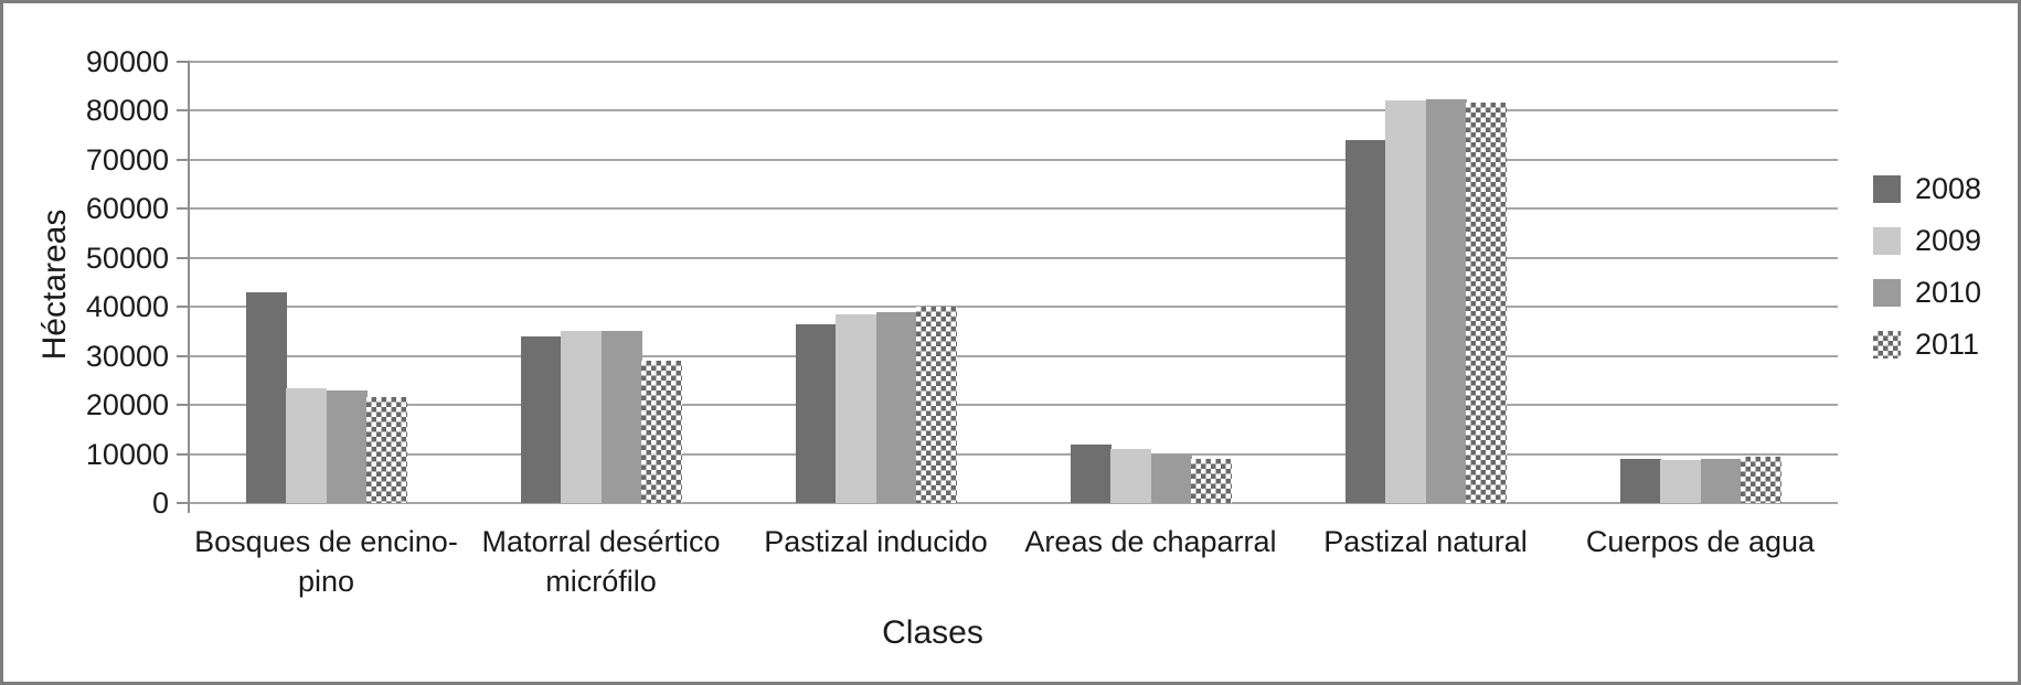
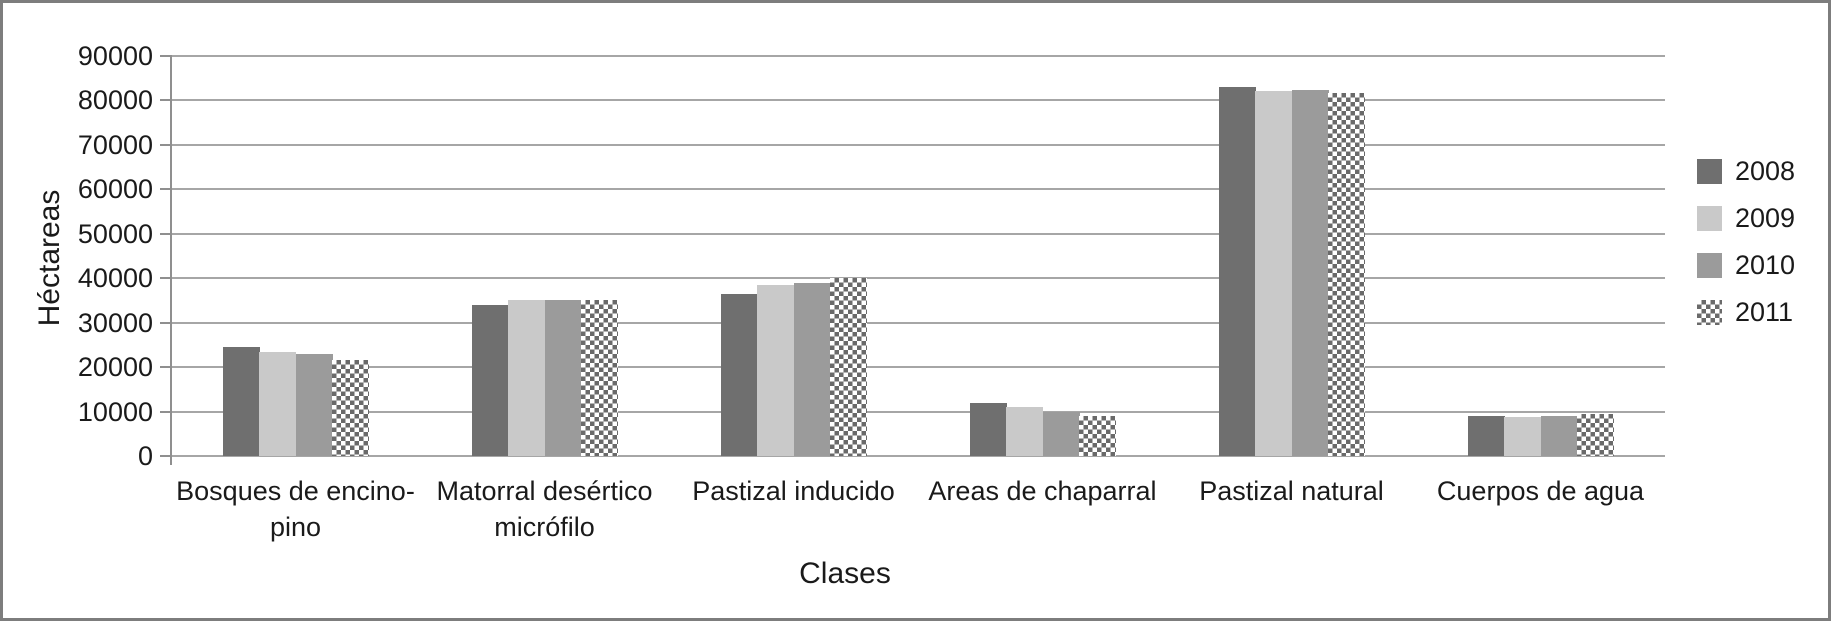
2008/Bosques de encino-pino: 43000 -> 24000
2011/Matorral desértico micrófilo: 29000 -> 35000
2008/Pastizal natural: 74000 -> 83000
